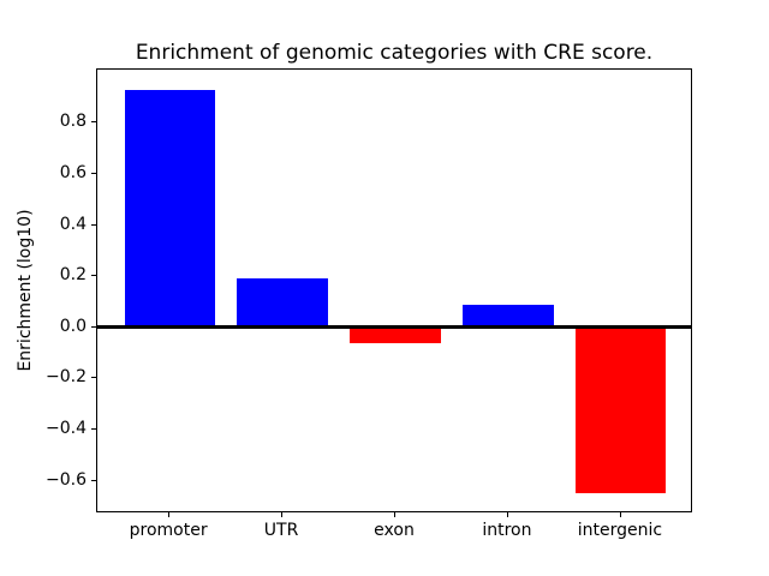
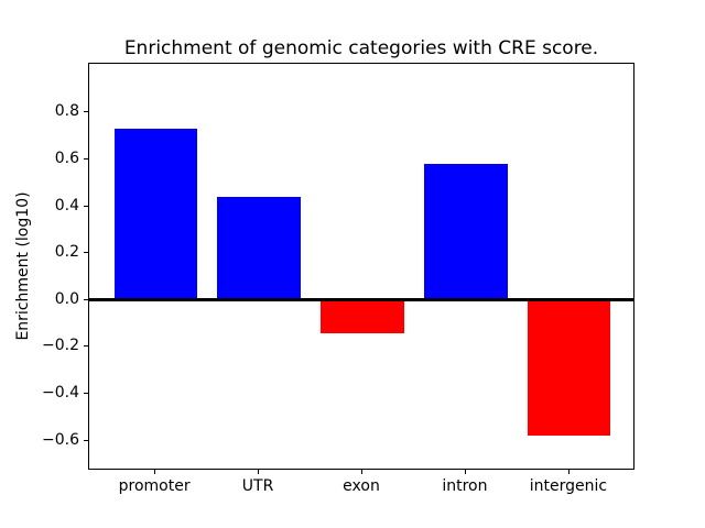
promoter: 0.93 -> 0.73
UTR: 0.19 -> 0.44
exon: -0.06 -> -0.14
intron: 0.09 -> 0.58
intergenic: -0.65 -> -0.58
